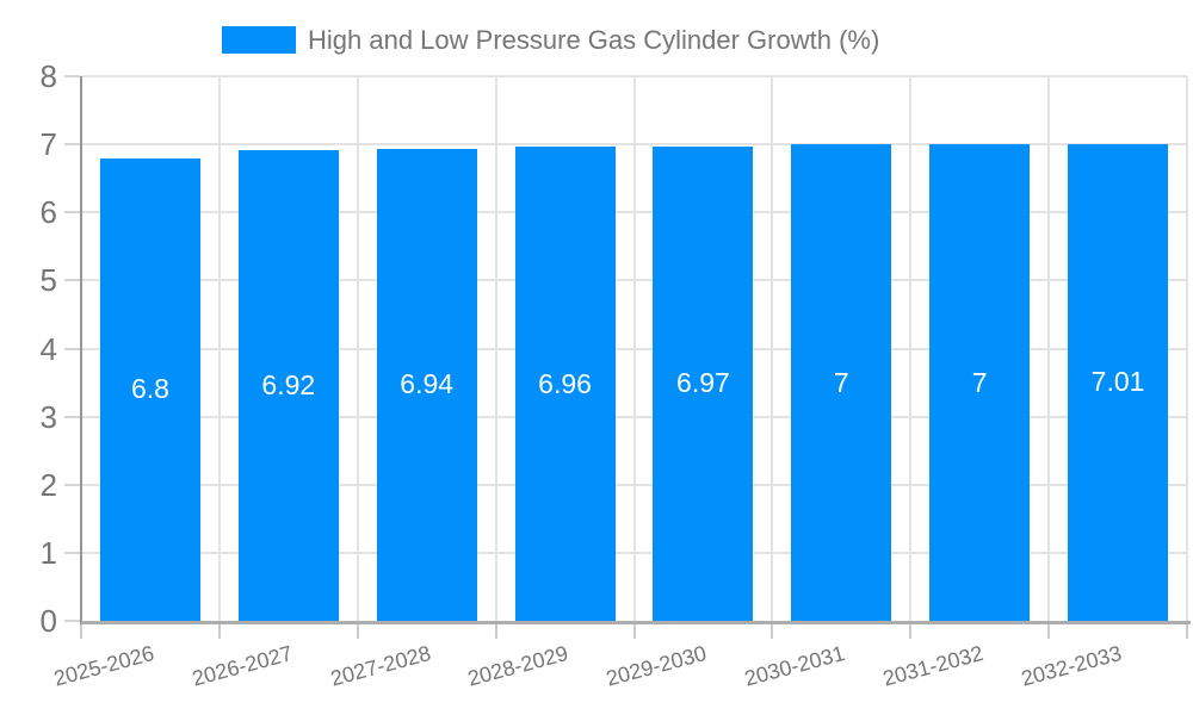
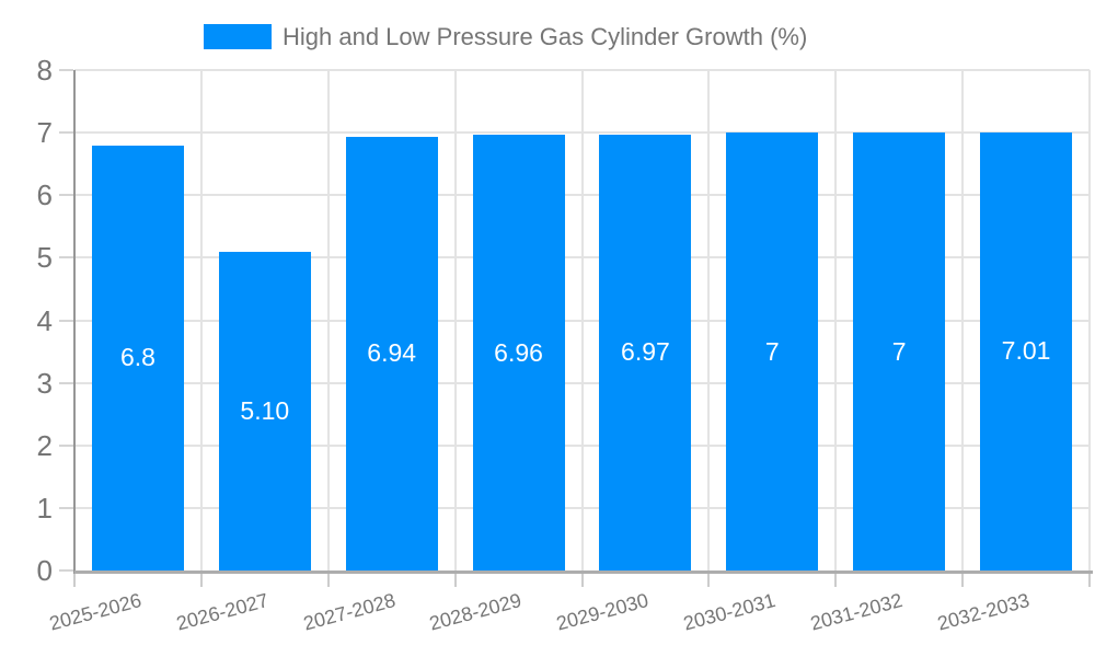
2026-2027: 6.92 -> 5.10
